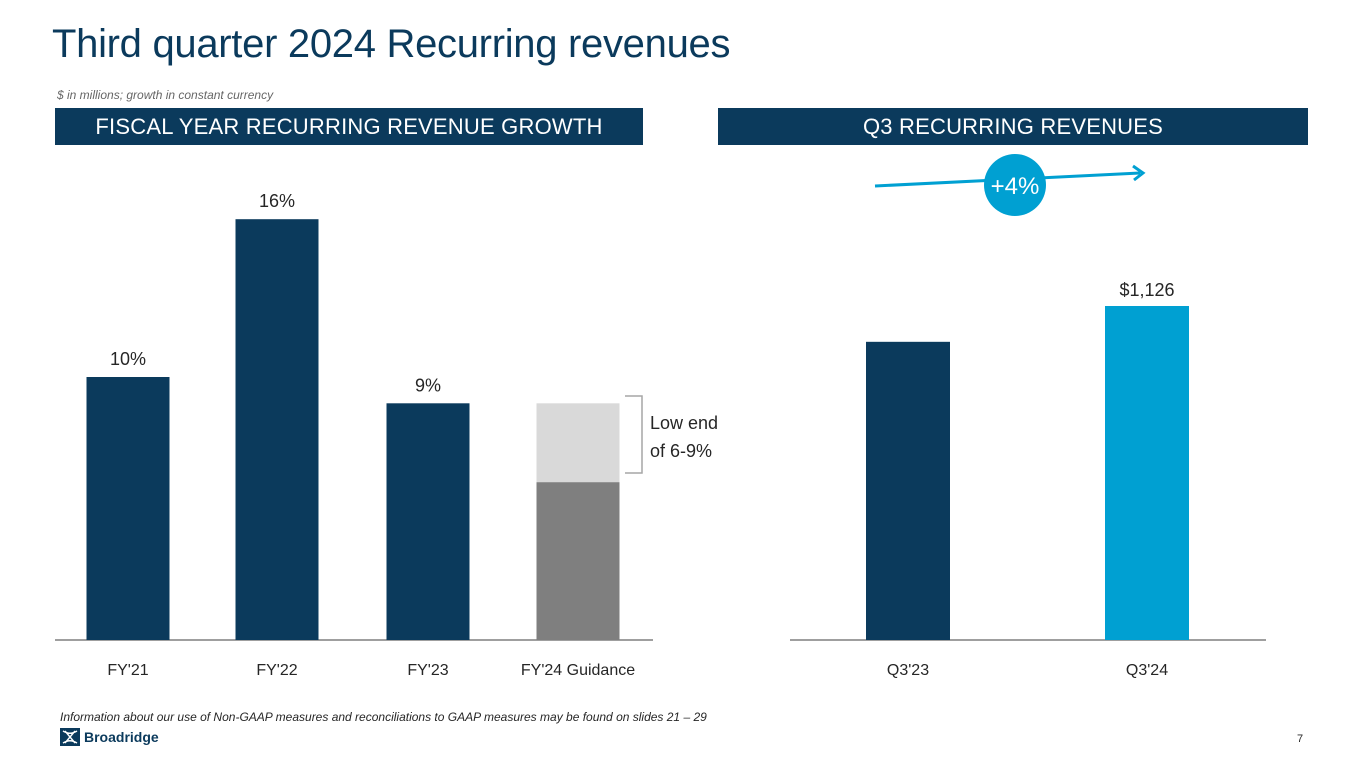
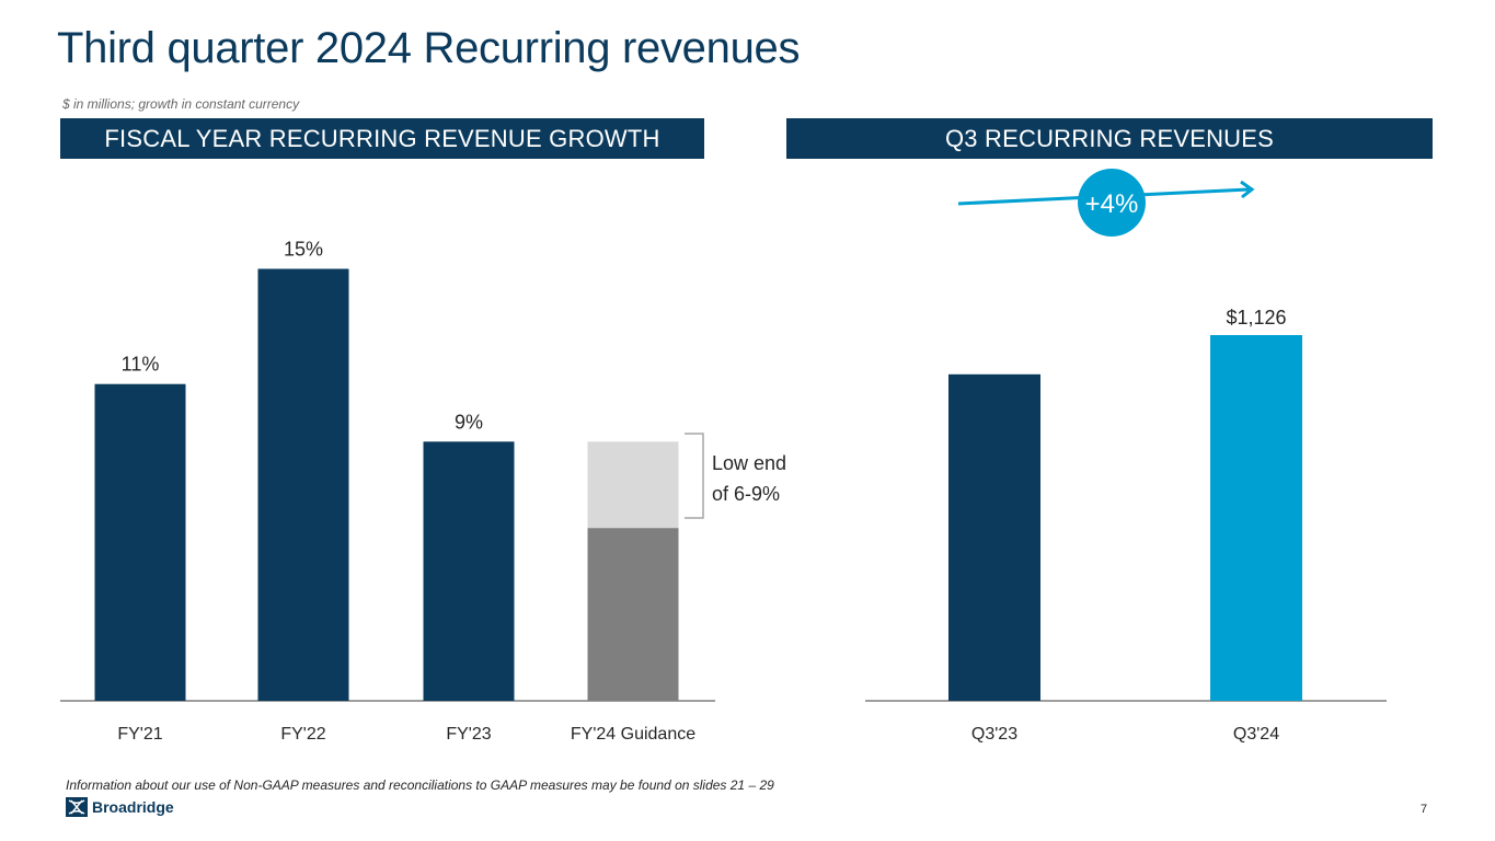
FISCAL YEAR RECURRING REVENUE GROWTH/FY'21: 10% -> 11%
FISCAL YEAR RECURRING REVENUE GROWTH/FY'22: 16% -> 15%
